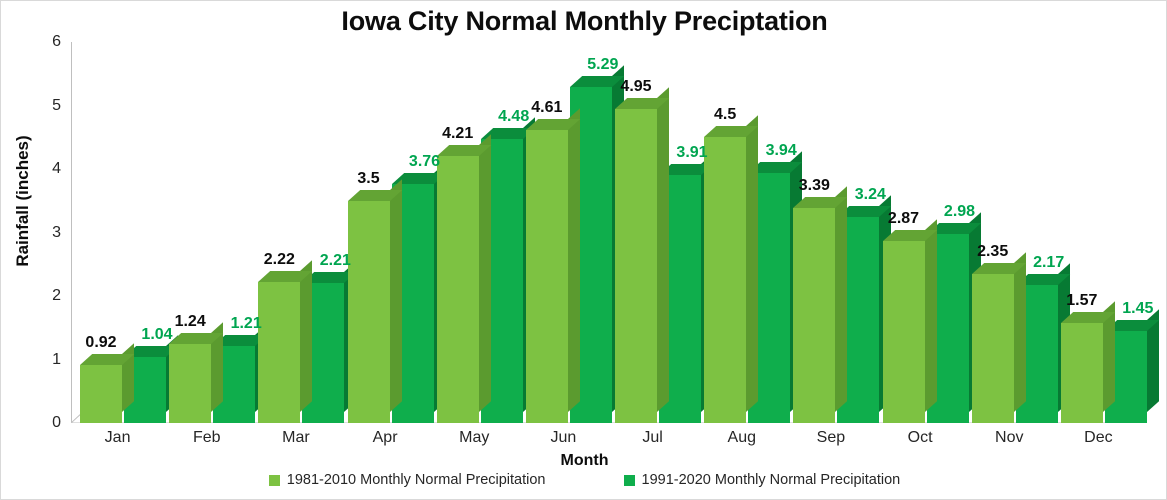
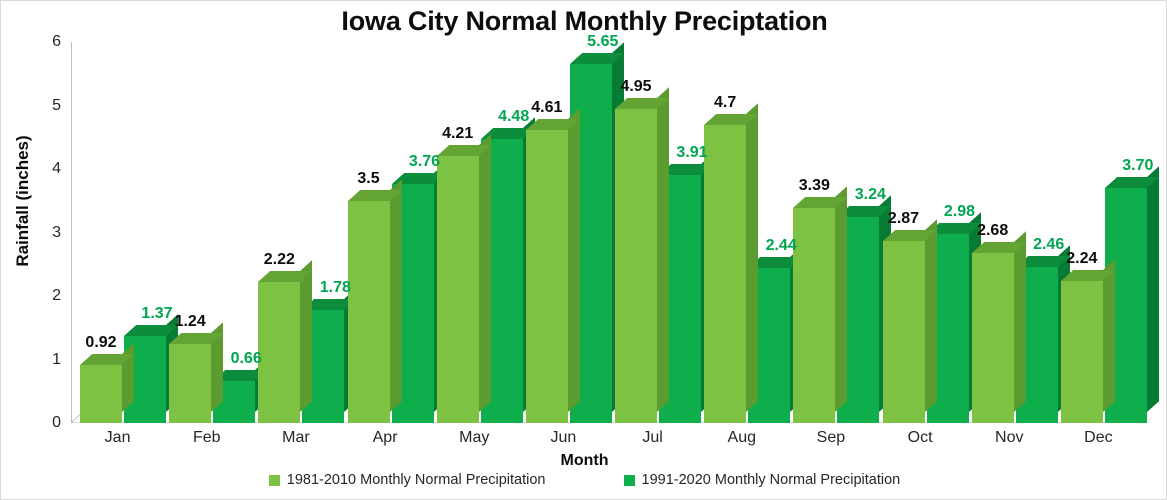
1991-2020 Monthly Normal Precipitation/Jan: 1.04 -> 1.37
1991-2020 Monthly Normal Precipitation/Feb: 1.21 -> 0.66
1991-2020 Monthly Normal Precipitation/Mar: 2.21 -> 1.78
1991-2020 Monthly Normal Precipitation/Jun: 5.29 -> 5.65
1981-2010 Monthly Normal Precipitation/Aug: 4.5 -> 4.7
1991-2020 Monthly Normal Precipitation/Aug: 3.94 -> 2.44
1981-2010 Monthly Normal Precipitation/Nov: 2.35 -> 2.68
1991-2020 Monthly Normal Precipitation/Nov: 2.17 -> 2.46
1981-2010 Monthly Normal Precipitation/Dec: 1.57 -> 2.24
1991-2020 Monthly Normal Precipitation/Dec: 1.45 -> 3.70
